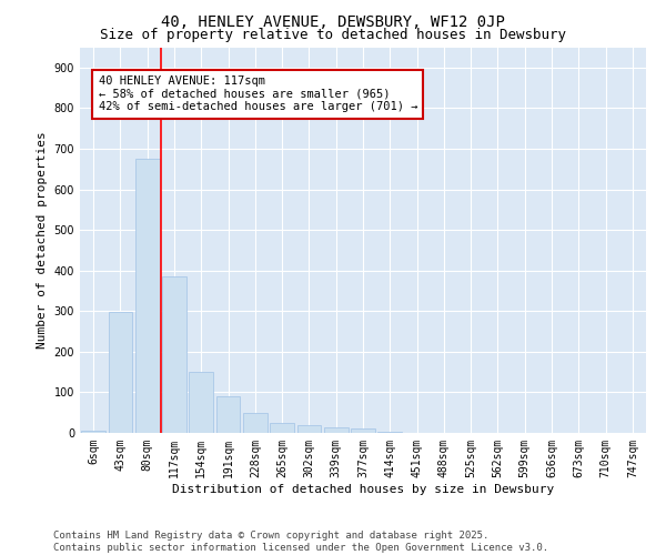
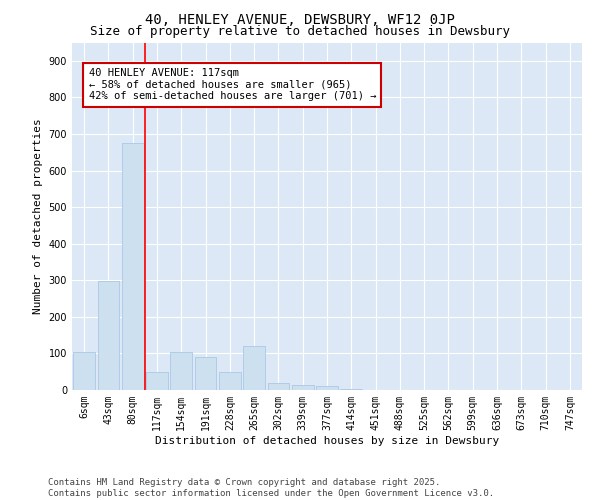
6sqm: 5 -> 105
117sqm: 385 -> 50
154sqm: 150 -> 105
265sqm: 25 -> 120
